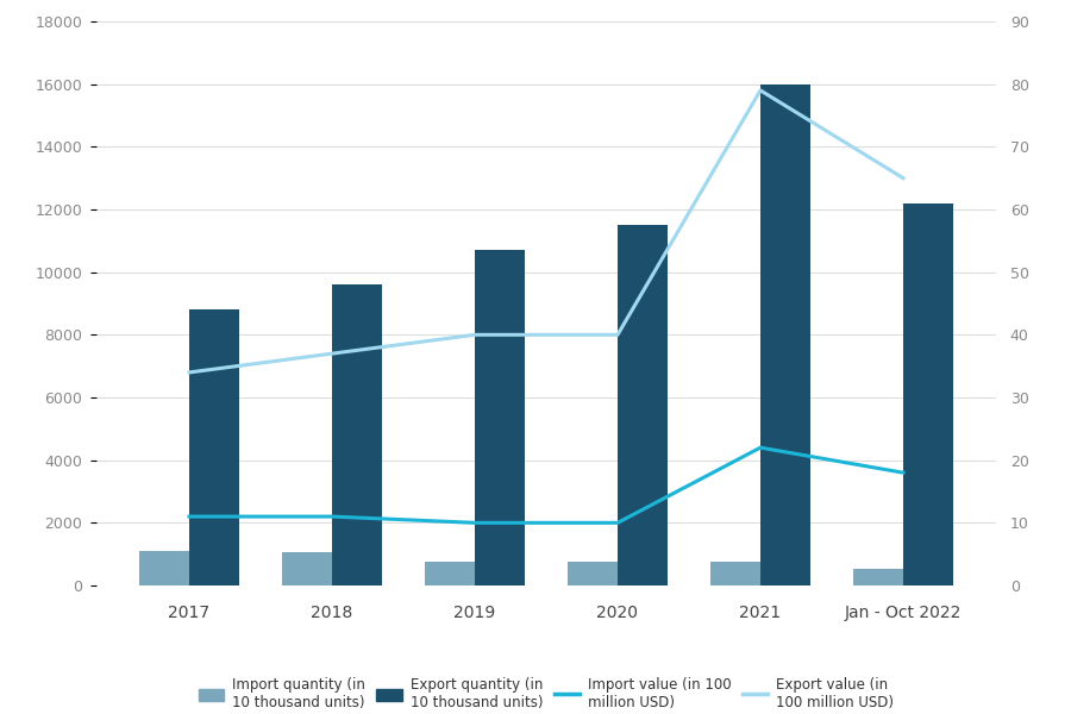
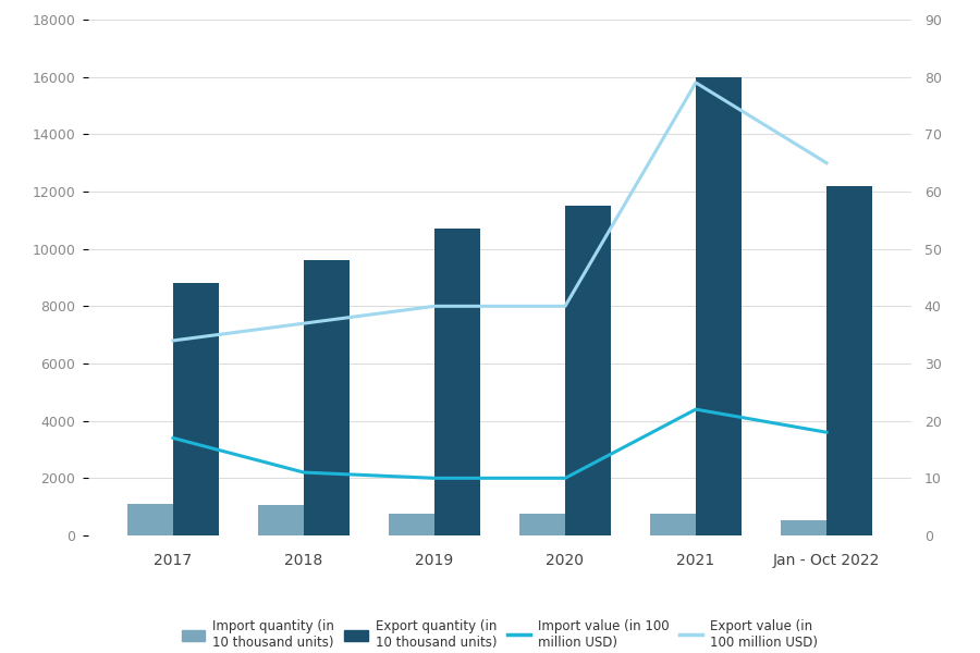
Import value (in 100 million USD)/2017: 11 -> 17
